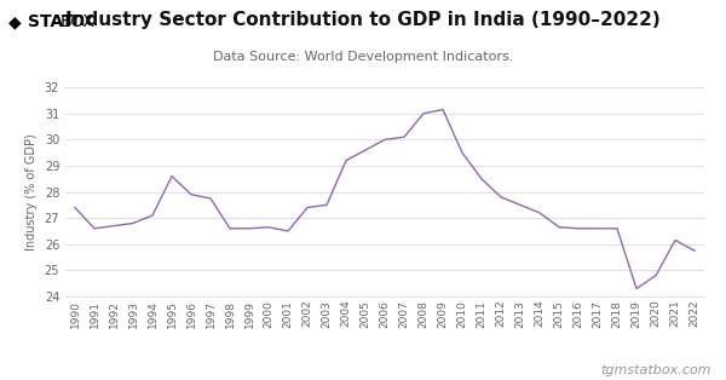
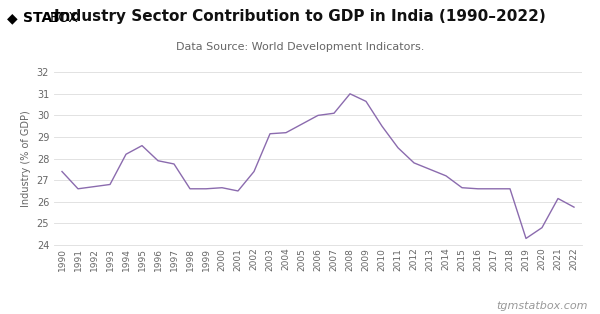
1994: 27.10 -> 28.20
2003: 27.50 -> 29.15
2009: 31.15 -> 30.65
